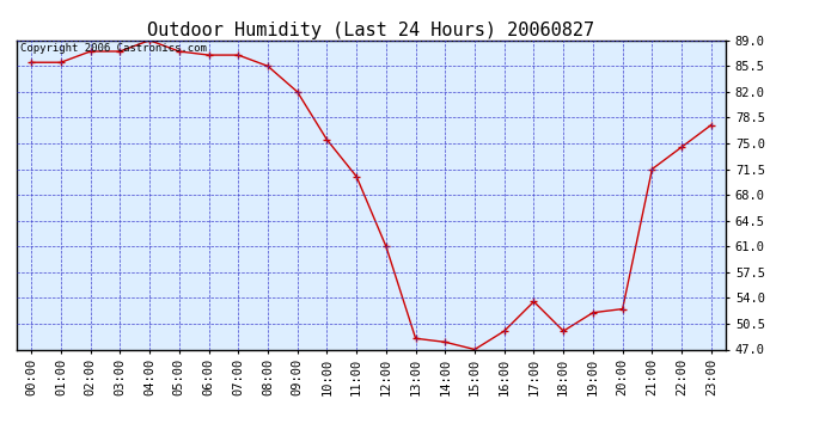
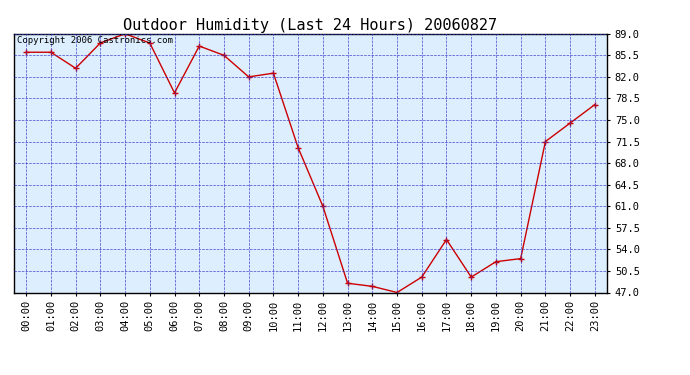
02:00: 87.5 -> 83.4
06:00: 87.0 -> 79.4
10:00: 75.5 -> 82.6
17:00: 53.5 -> 55.6
